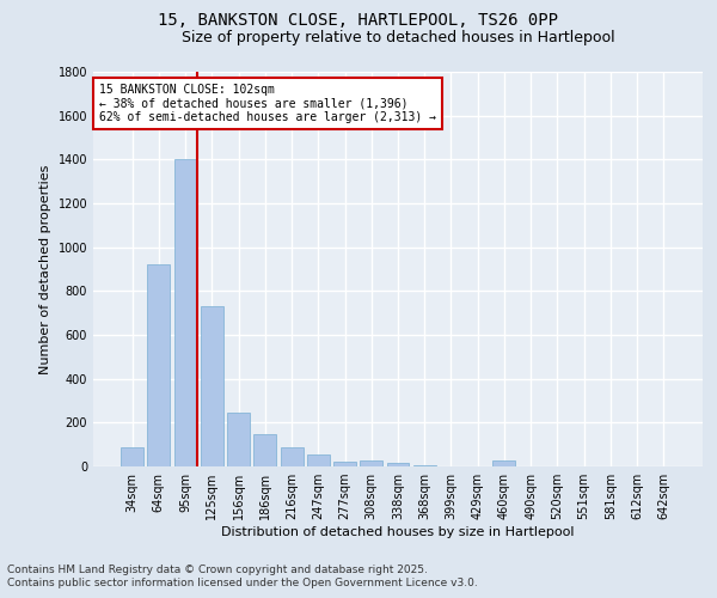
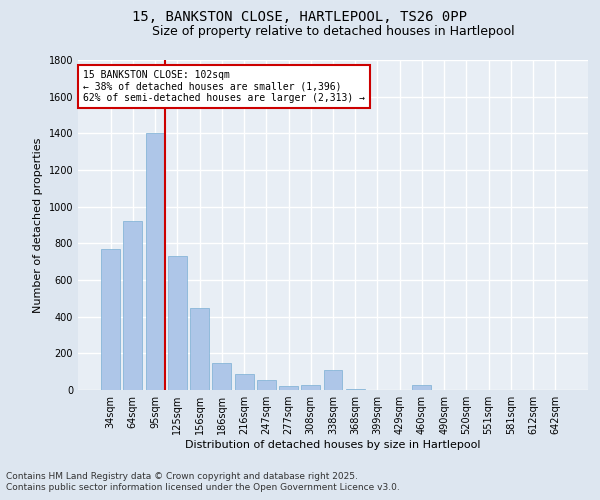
34sqm: 80 -> 770
156sqm: 250 -> 450
338sqm: 10 -> 110
